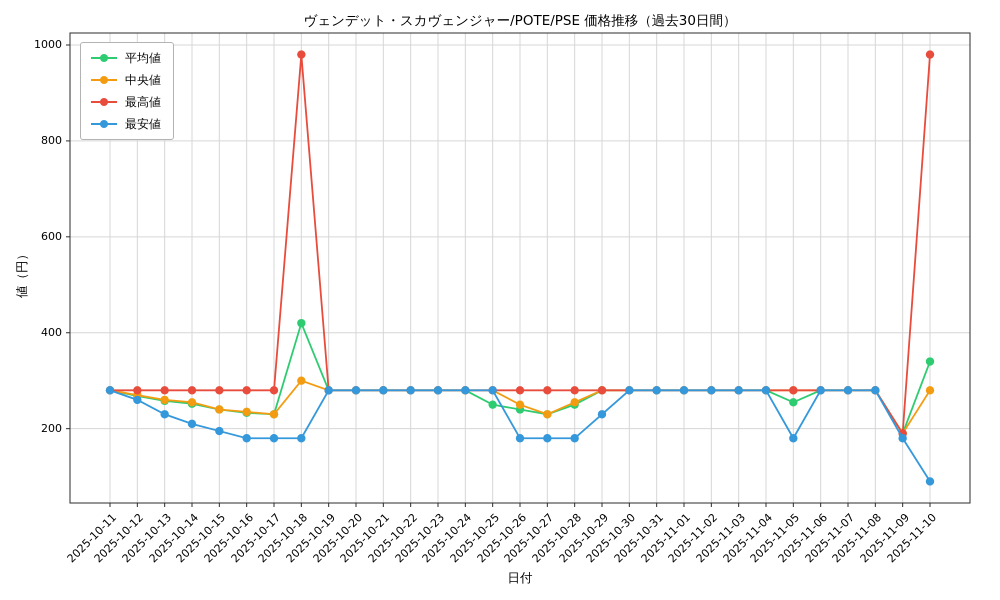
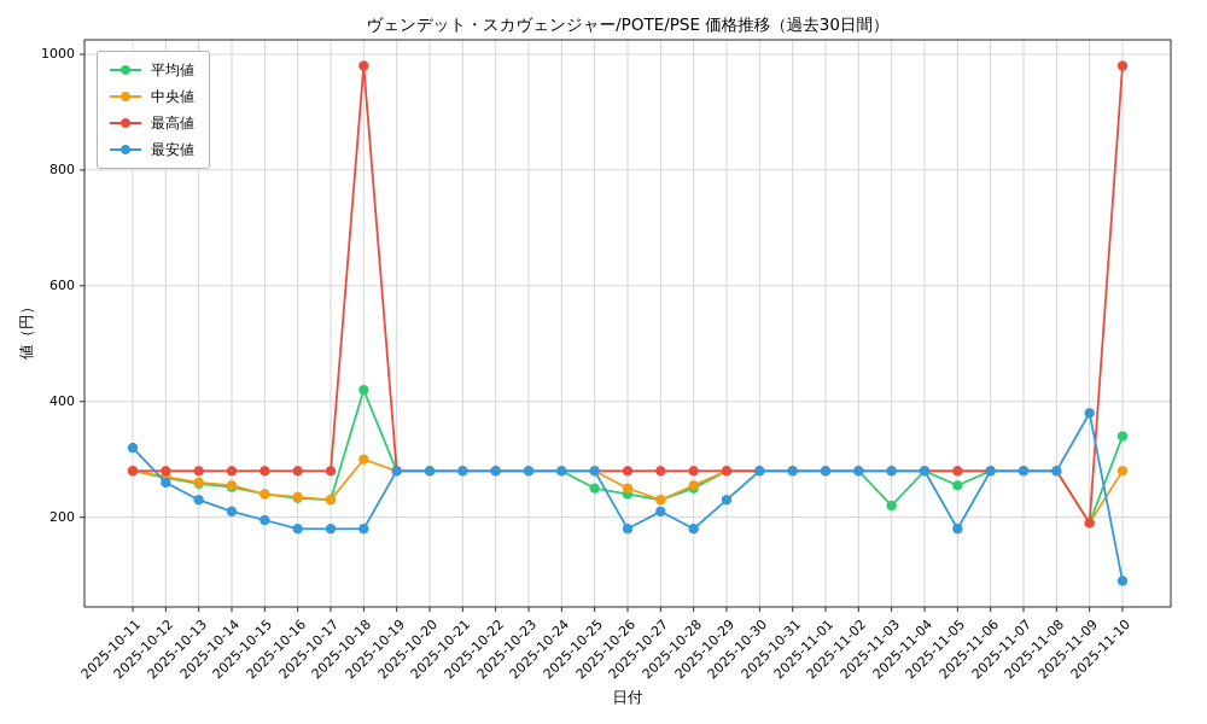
最安値/2025-10-11: 280 -> 320
最安値/2025-10-27: 180 -> 210
平均値/2025-11-03: 280 -> 220
最安値/2025-11-09: 180 -> 380
